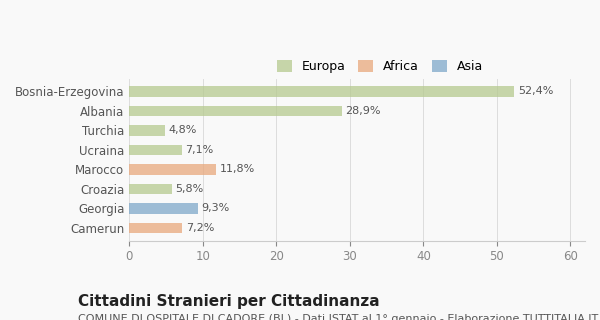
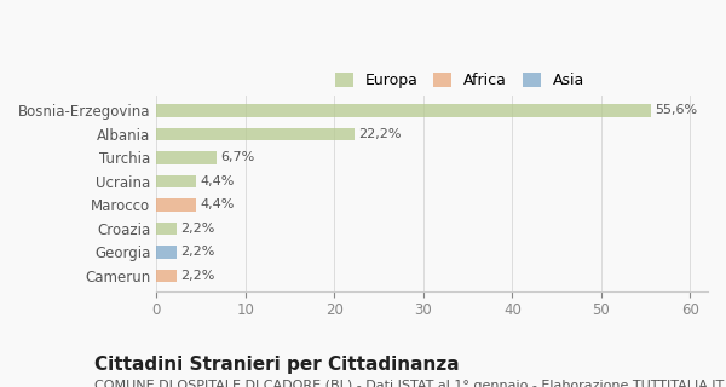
Bosnia-Erzegovina: 52,4% -> 55,6%
Albania: 28,9% -> 22,2%
Turchia: 4,8% -> 6,7%
Ucraina: 7,1% -> 4,4%
Marocco: 11,8% -> 4,4%
Croazia: 5,8% -> 2,2%
Georgia: 9,3% -> 2,2%
Camerun: 7,2% -> 2,2%
